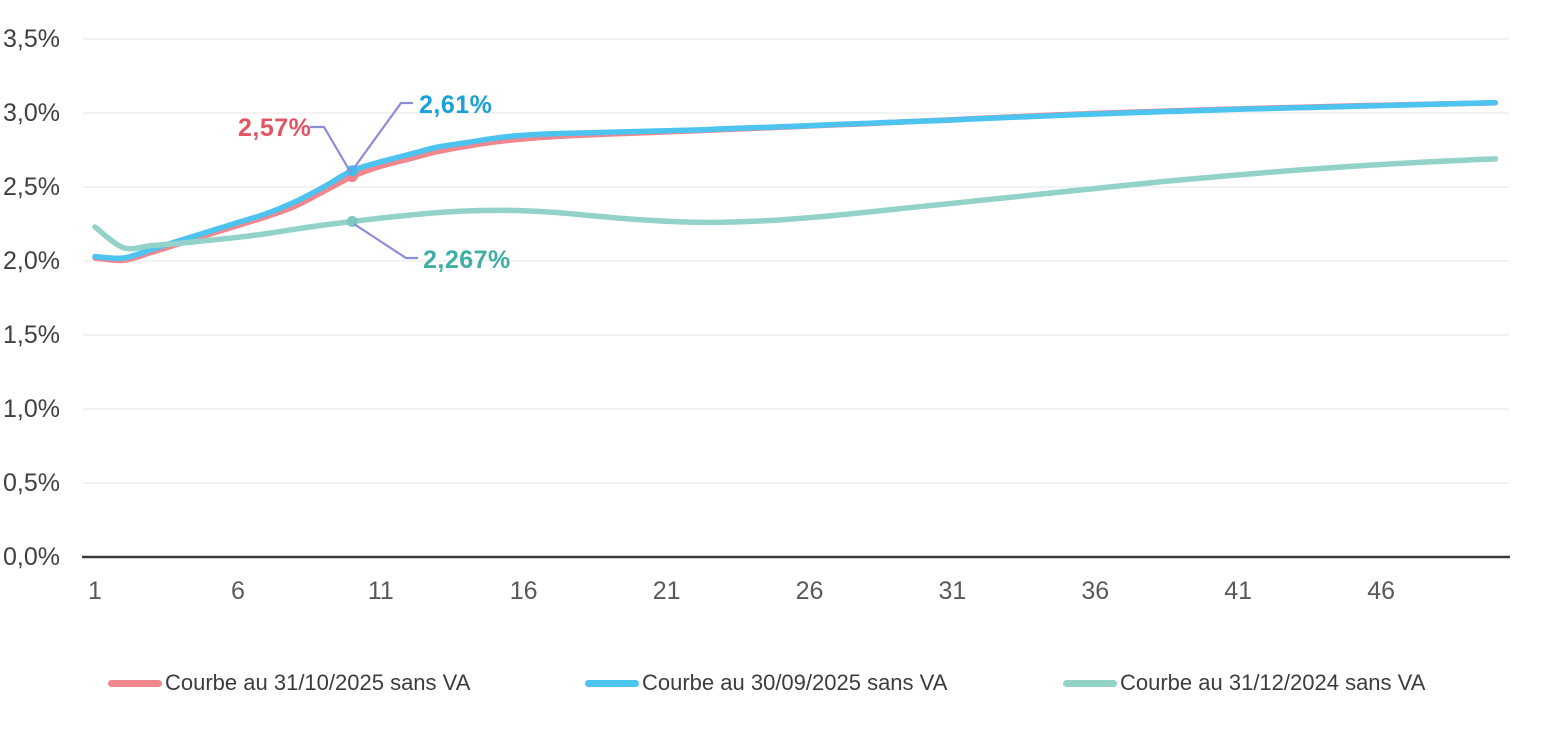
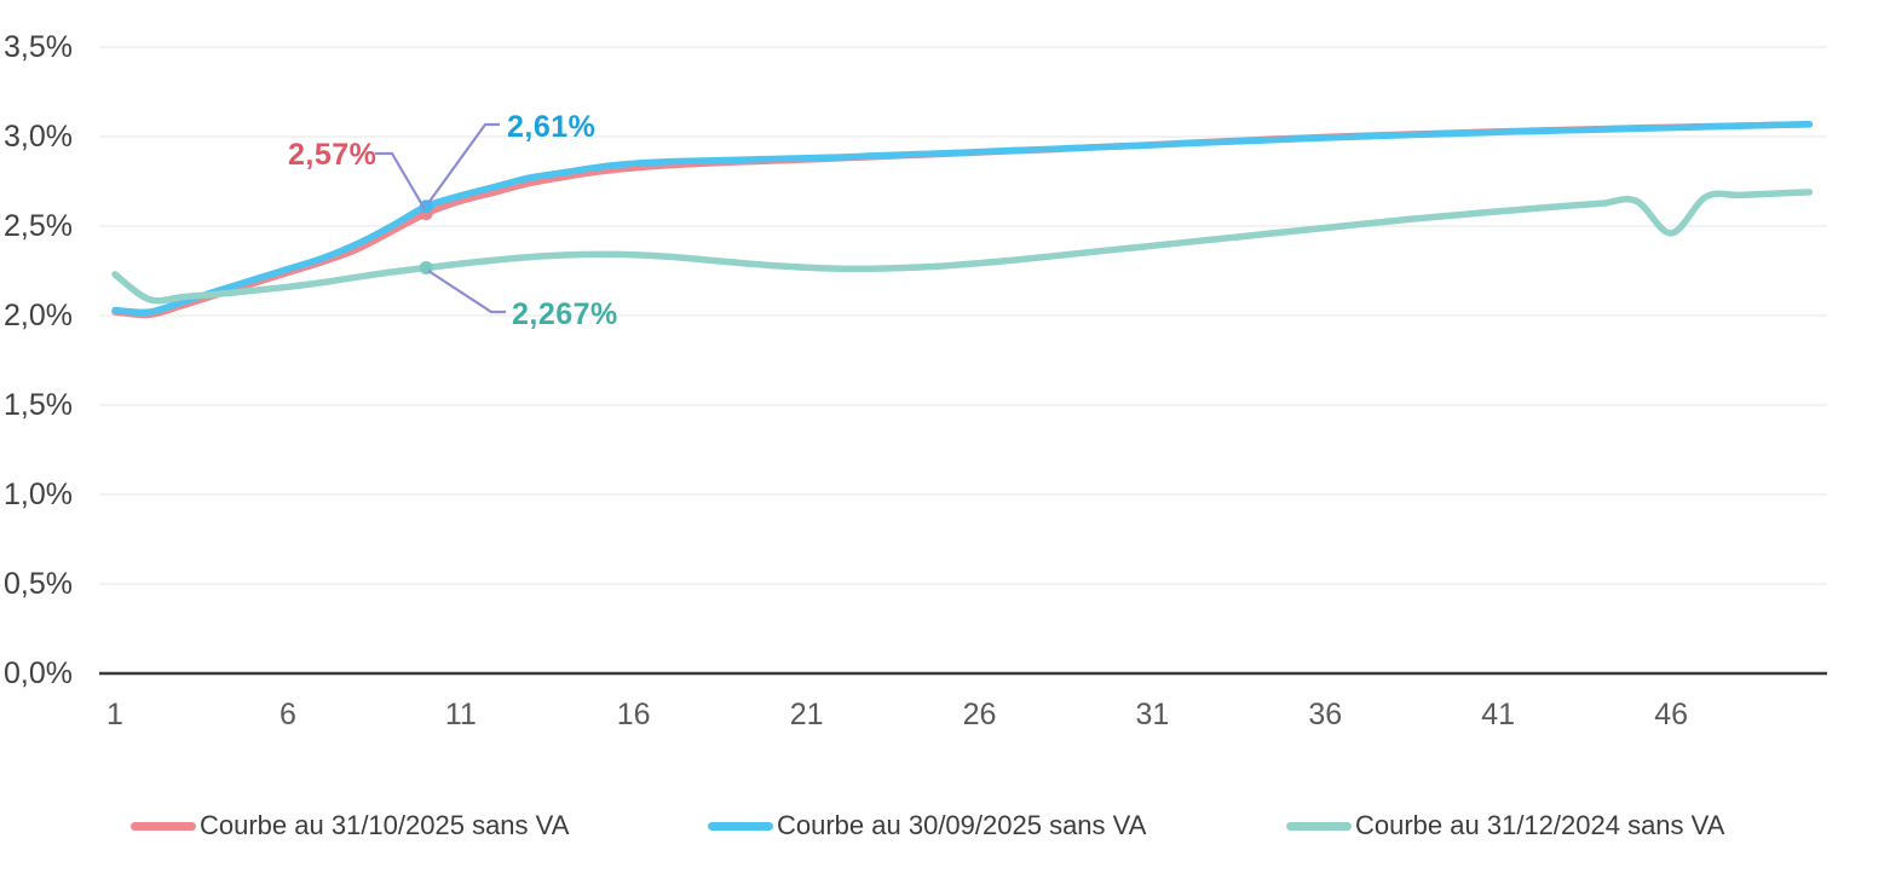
Courbe au 31/12/2024 sans VA/46: 2,65% -> 2,46%
